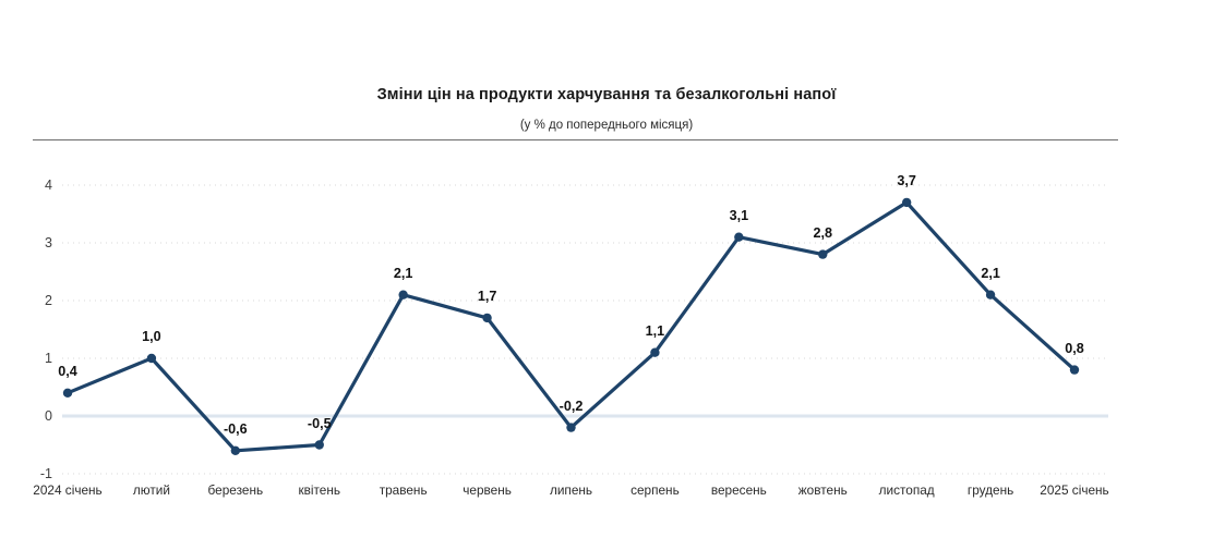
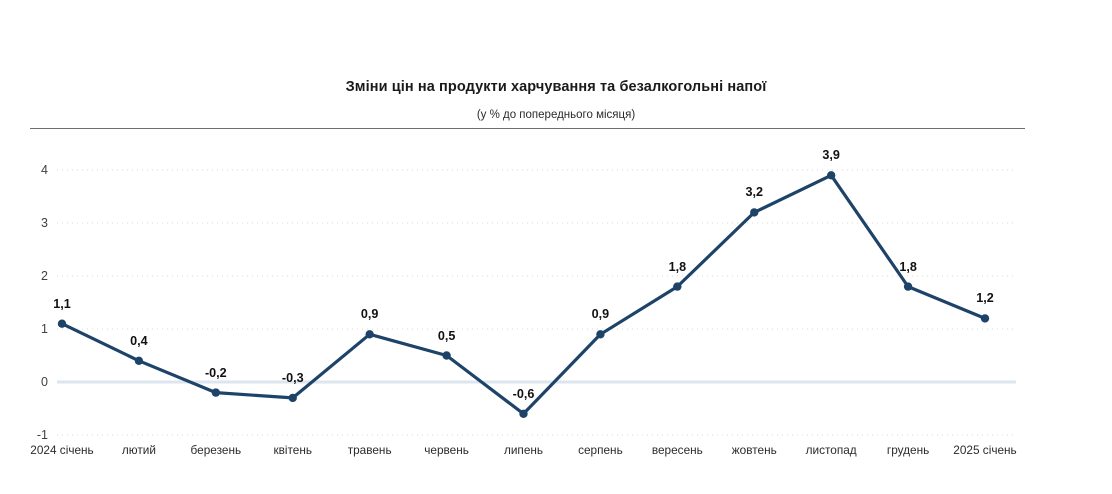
2024 січень: 0,4 -> 1,1
лютий: 1,0 -> 0,4
березень: -0,6 -> -0,2
квітень: -0,5 -> -0,3
травень: 2,1 -> 0,9
червень: 1,7 -> 0,5
липень: -0,2 -> -0,6
серпень: 1,1 -> 0,9
вересень: 3,1 -> 1,8
жовтень: 2,8 -> 3,2
листопад: 3,7 -> 3,9
грудень: 2,1 -> 1,8
2025 січень: 0,8 -> 1,2
